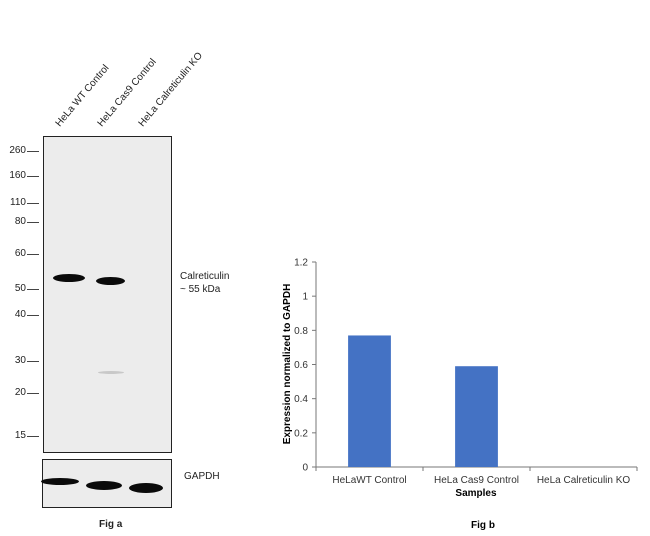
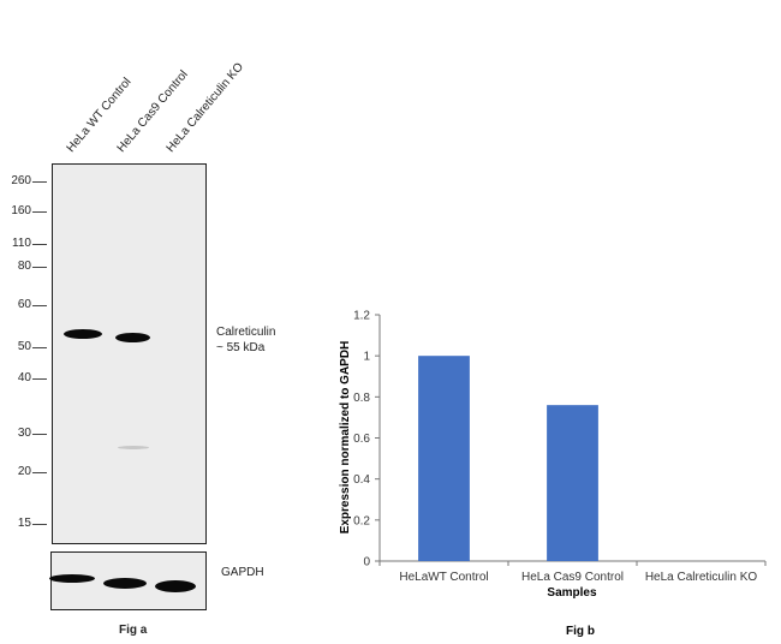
HeLaWT Control: 0.77 -> 1.00
HeLa Cas9 Control: 0.59 -> 0.76
